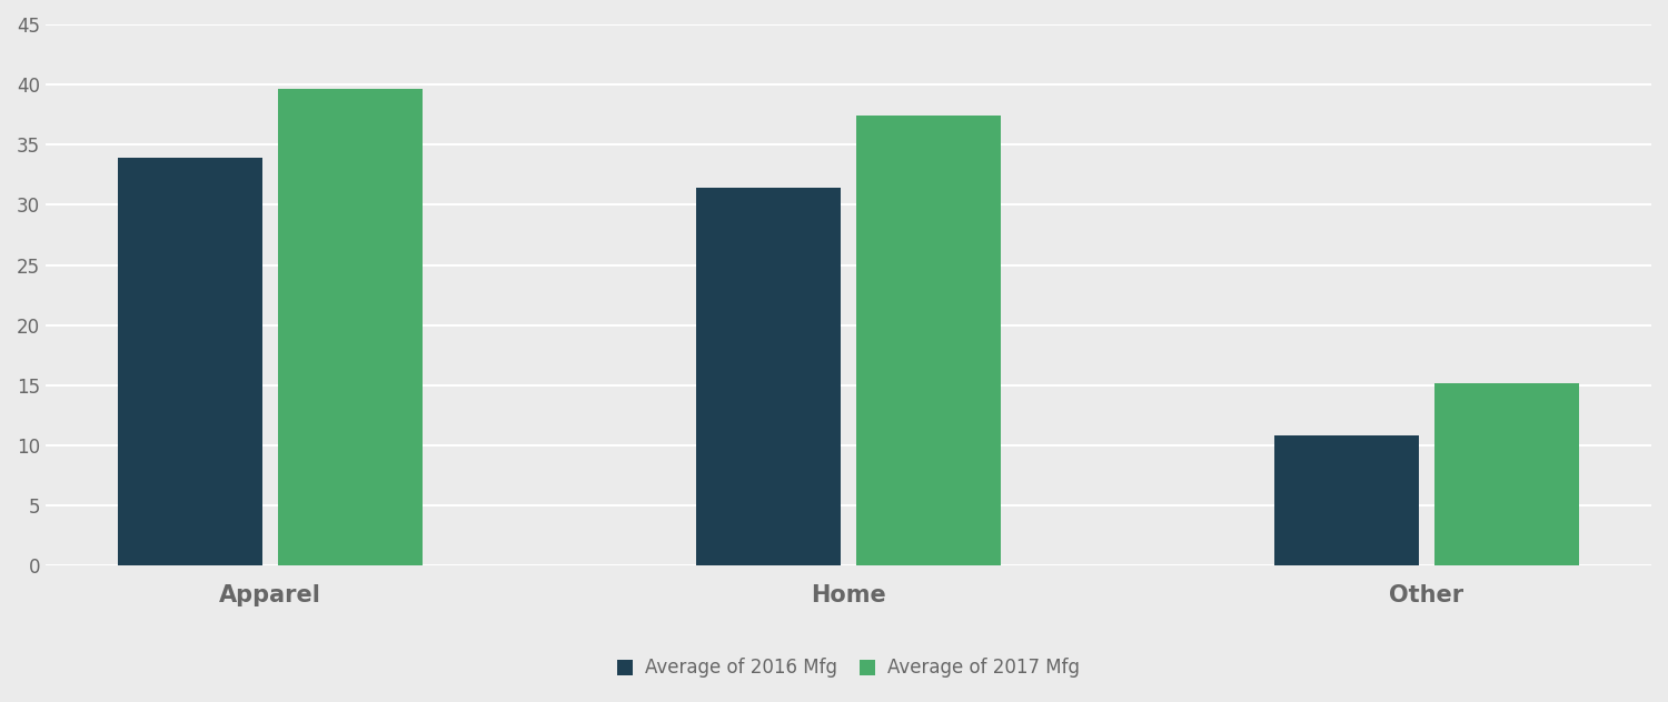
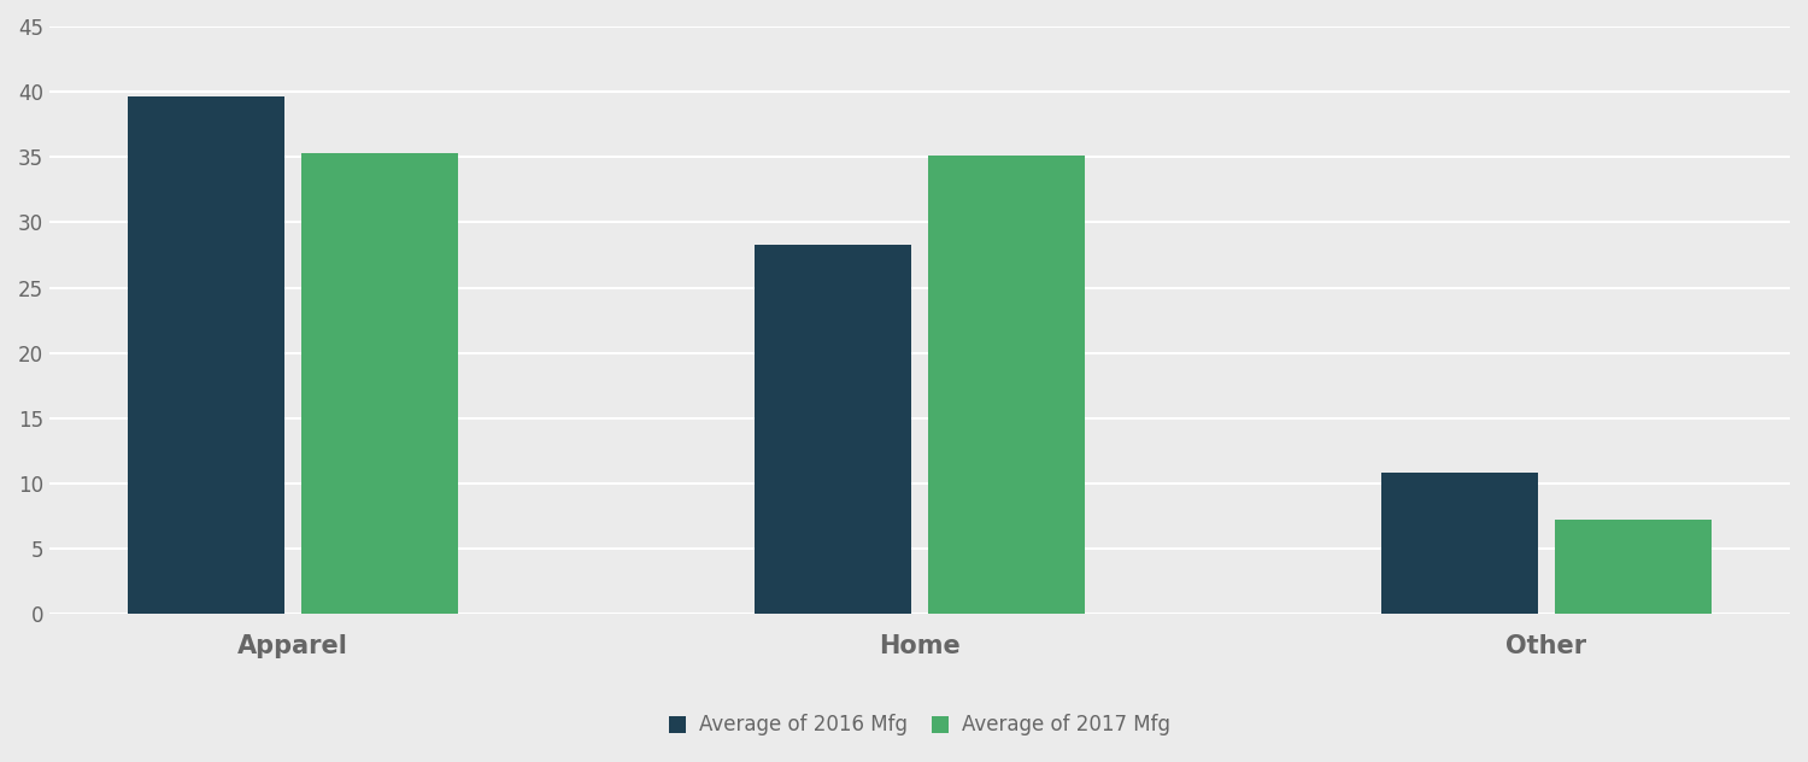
Average of 2016 Mfg/Apparel: 33.9 -> 39.6
Average of 2017 Mfg/Apparel: 39.6 -> 35.3
Average of 2016 Mfg/Home: 31.4 -> 28.3
Average of 2017 Mfg/Home: 37.4 -> 35.1
Average of 2017 Mfg/Other: 15.2 -> 7.2
